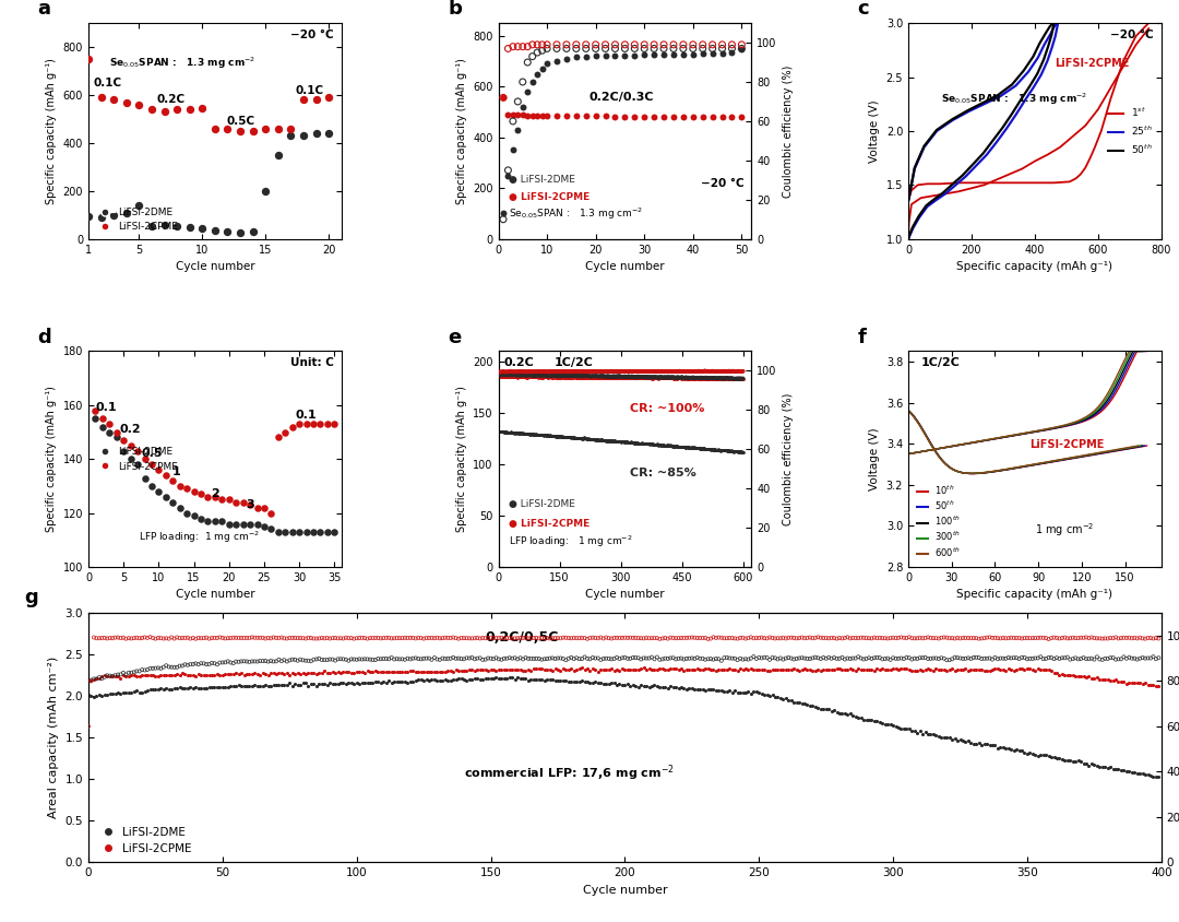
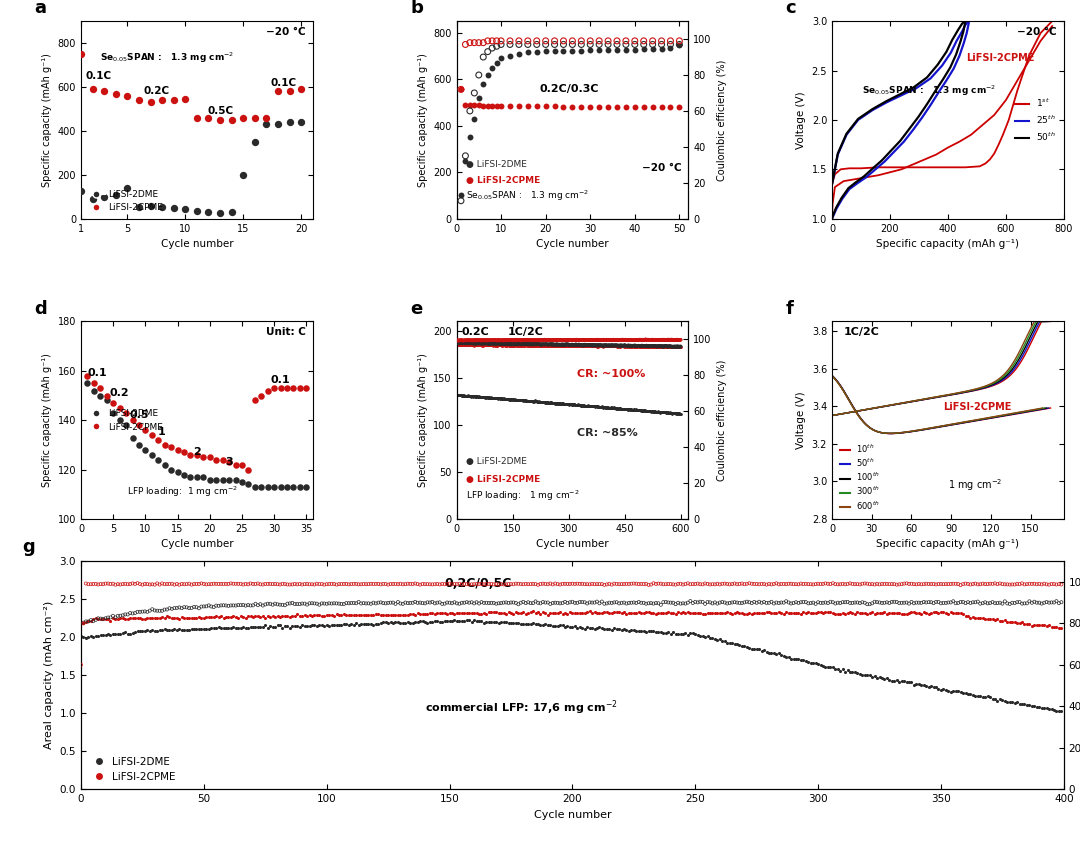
LiFSI-2DME/1: 95 -> 125
